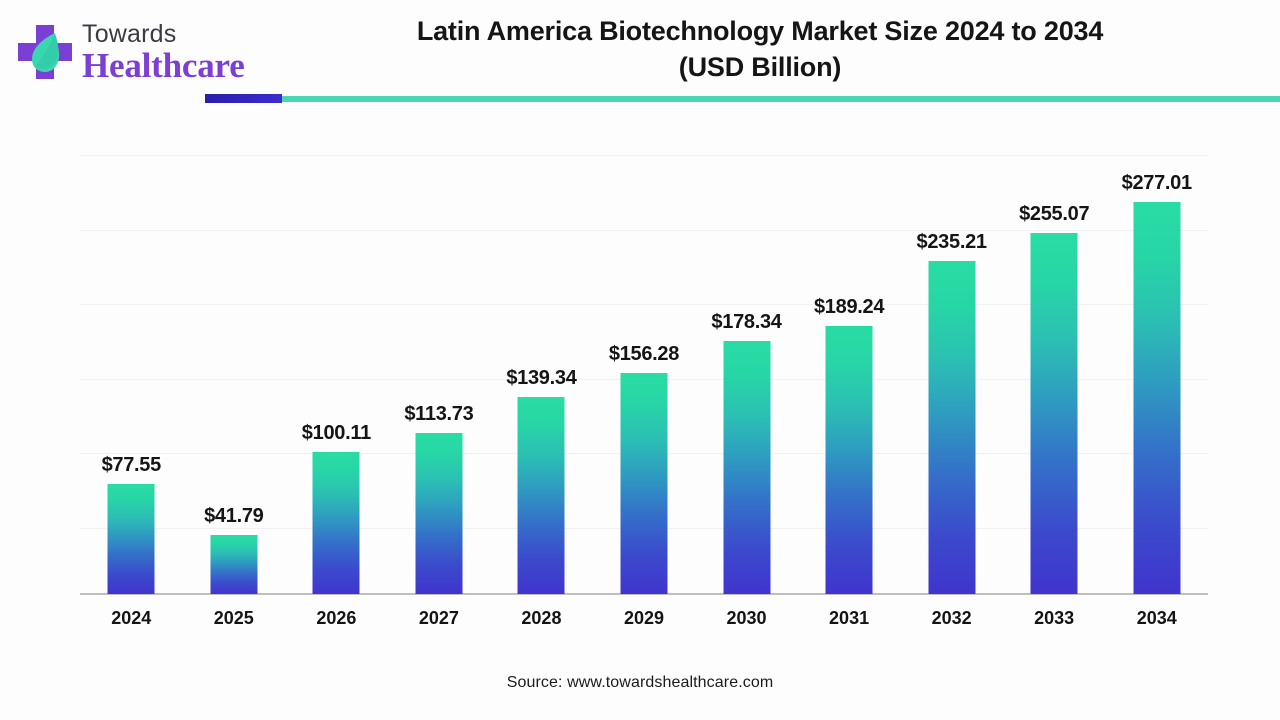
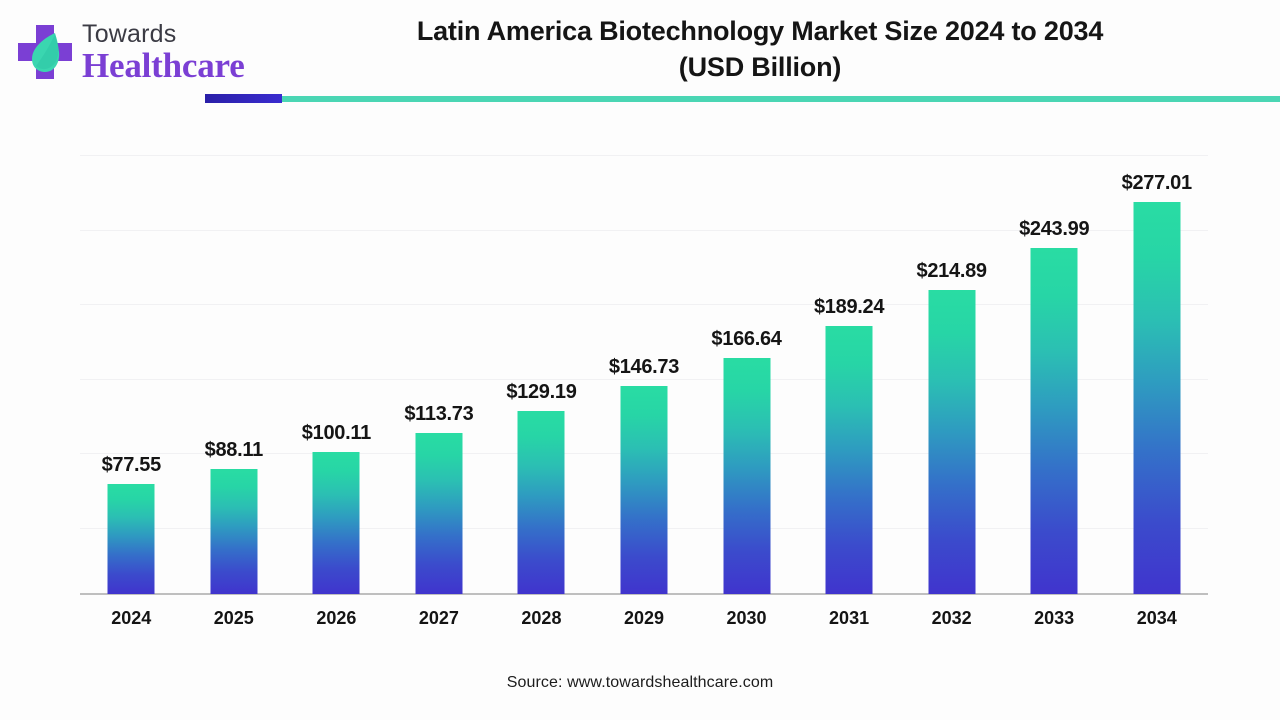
2025: $41.79 -> $88.11
2028: $139.34 -> $129.19
2029: $156.28 -> $146.73
2030: $178.34 -> $166.64
2032: $235.21 -> $214.89
2033: $255.07 -> $243.99
